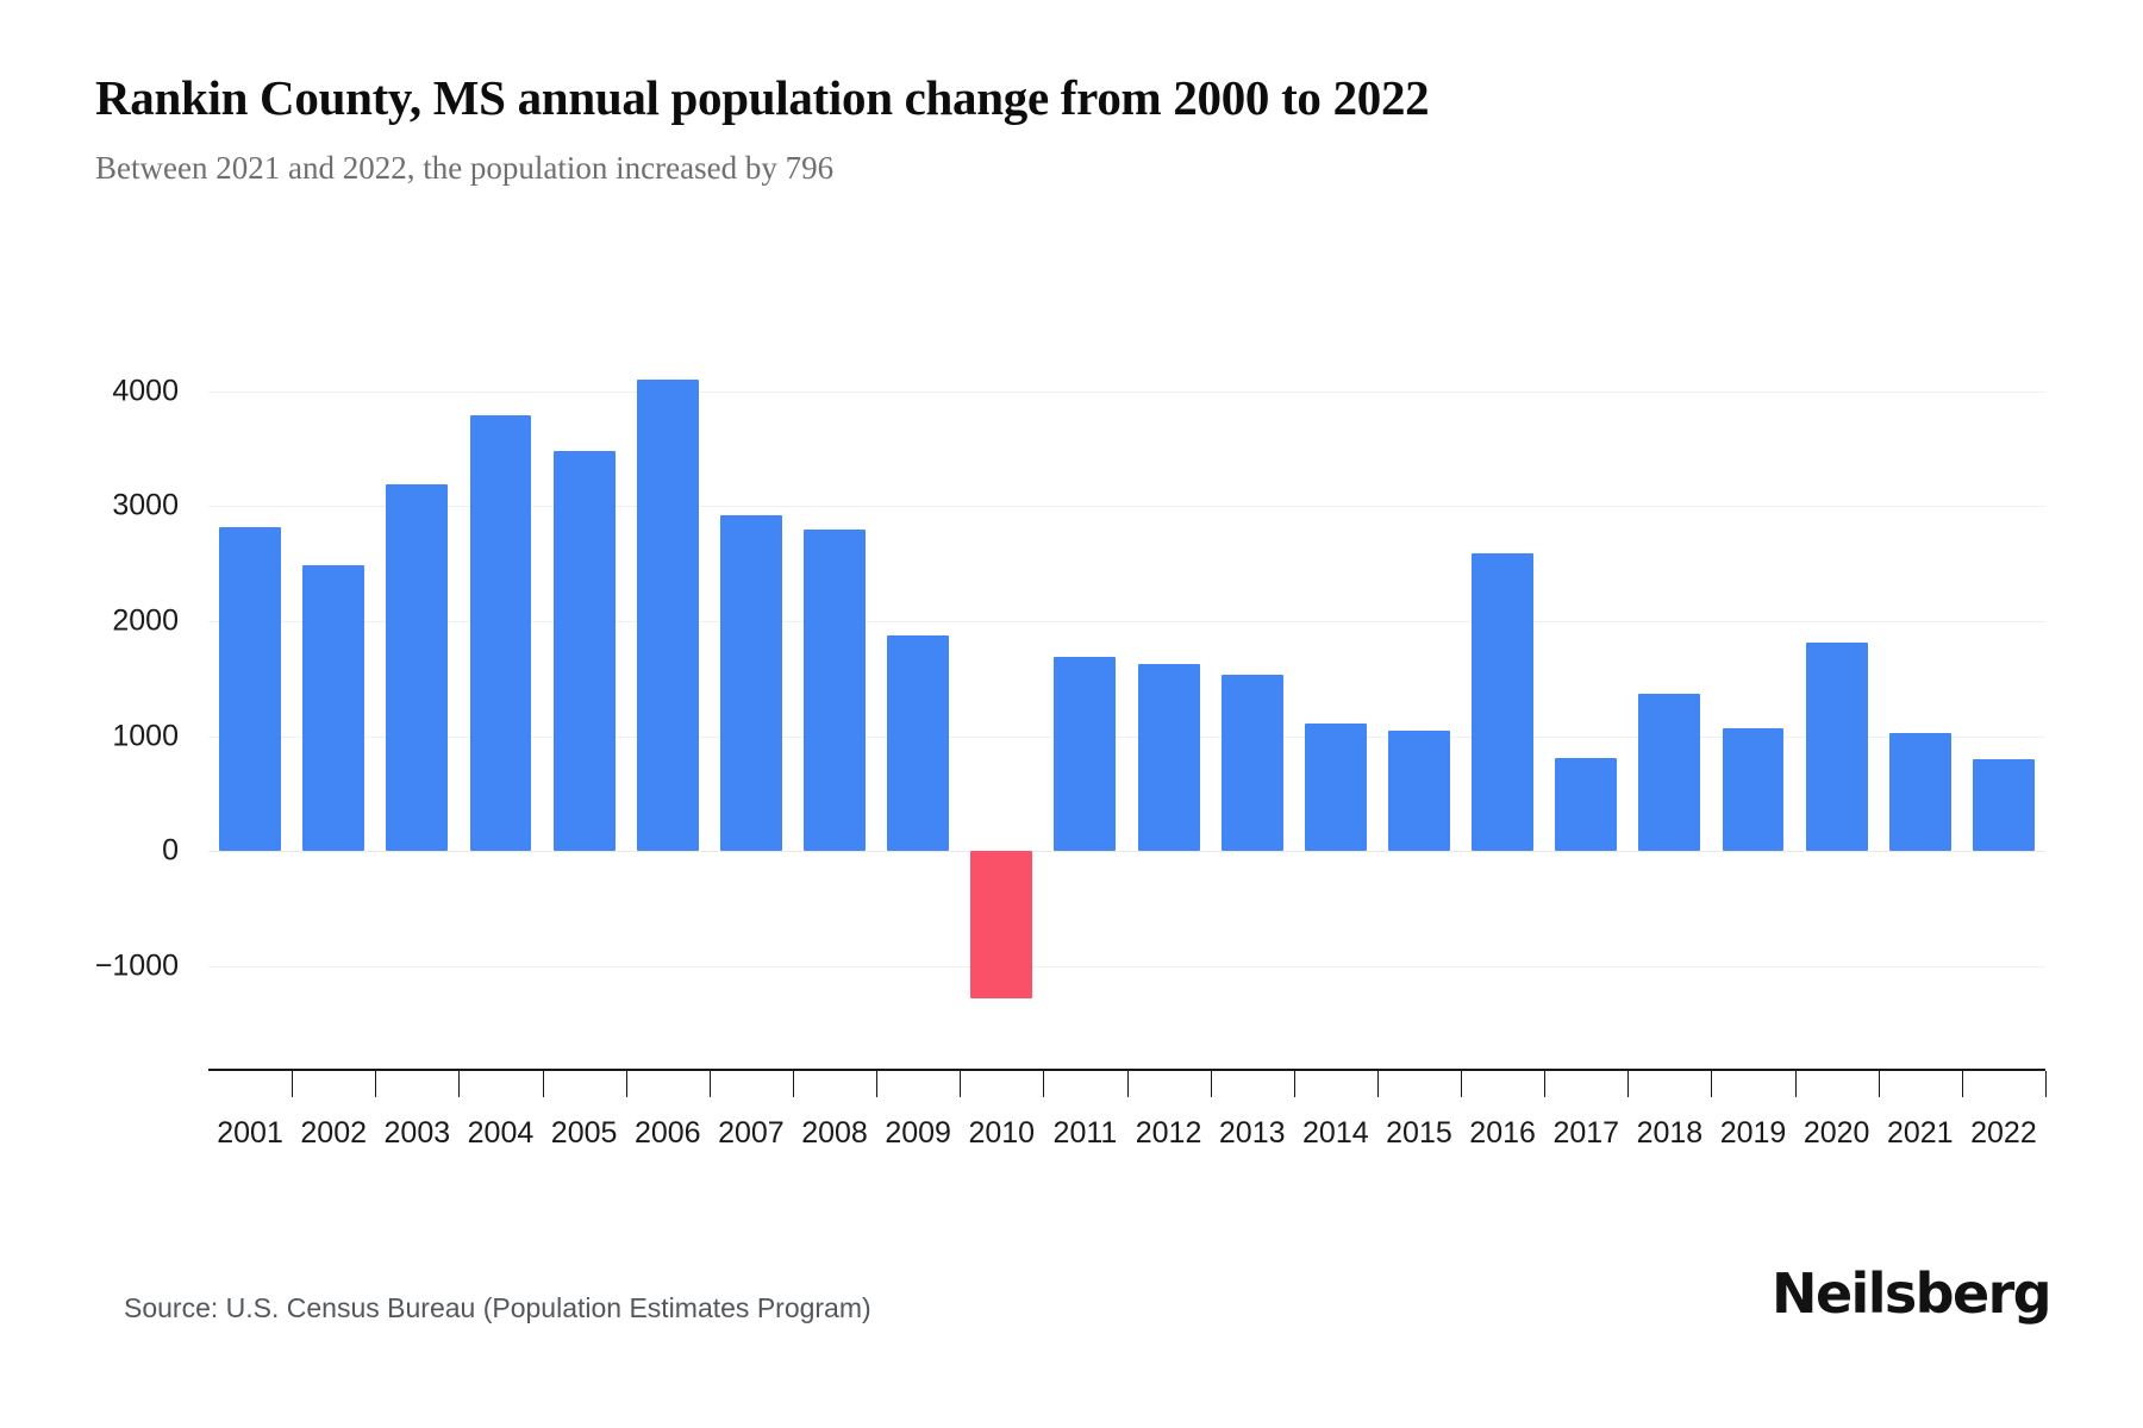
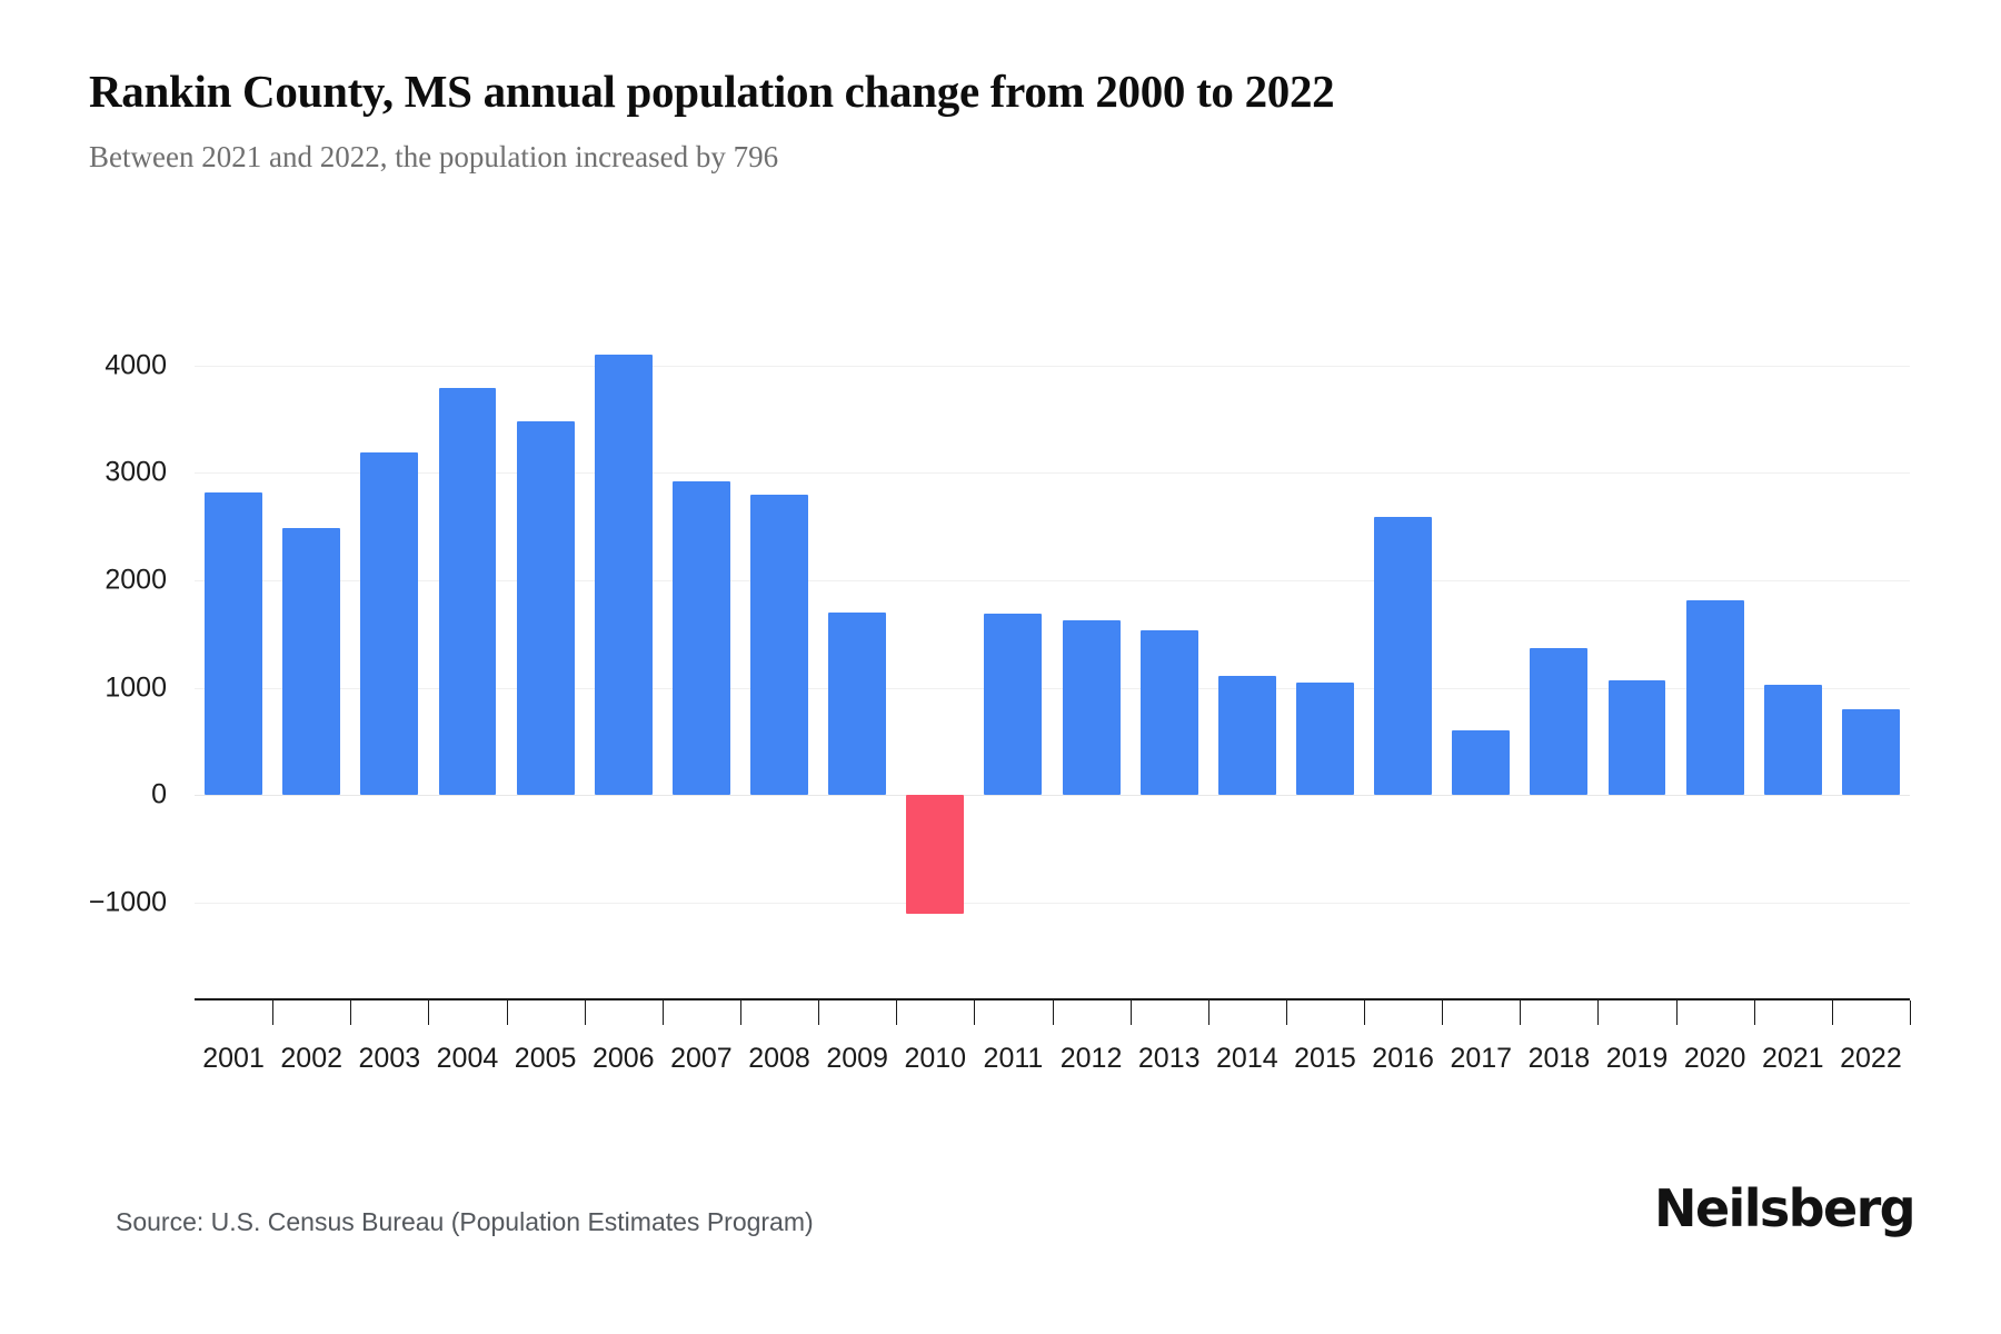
2009: 1900 -> 1700
2010: -1300 -> -1100
2017: 800 -> 600
